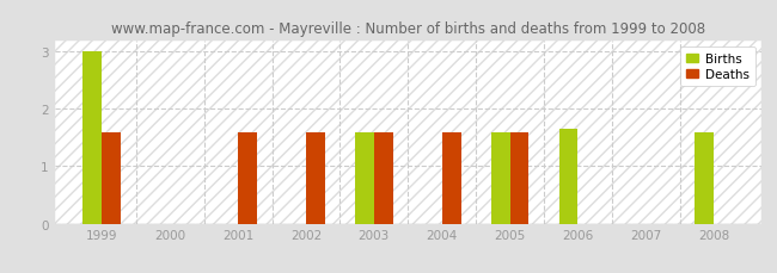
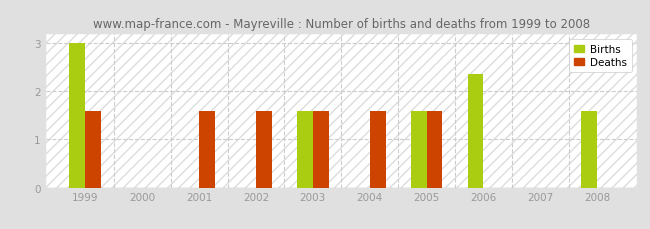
Births/2006: 1.65 -> 2.35
